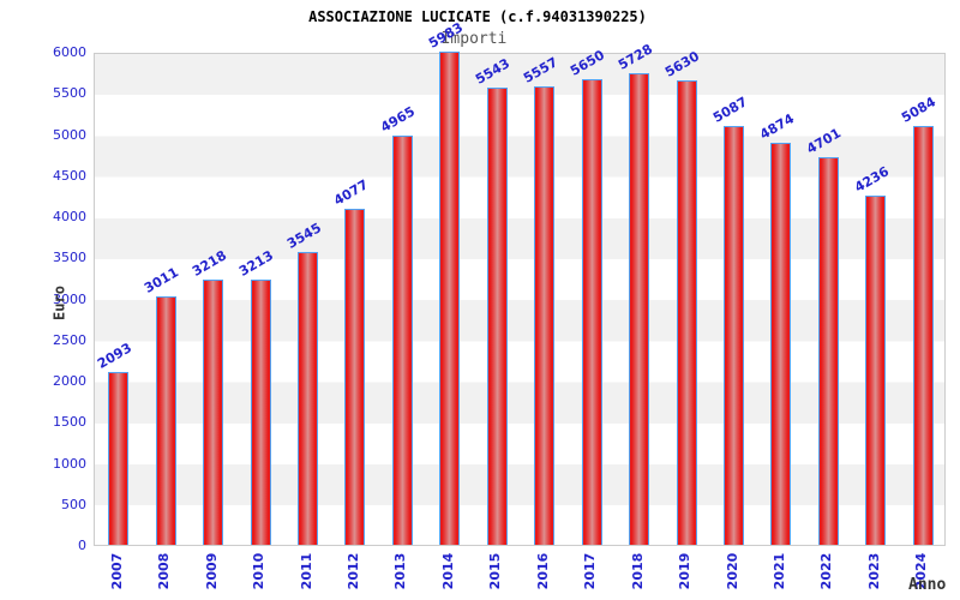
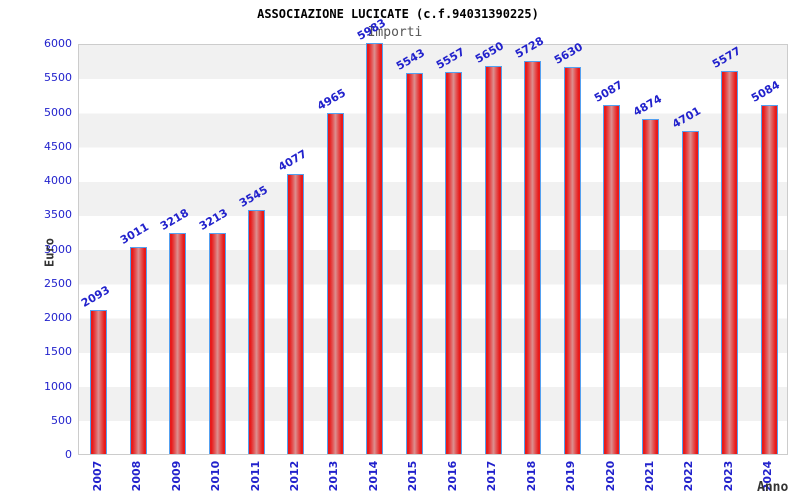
2023: 4236 -> 5577
